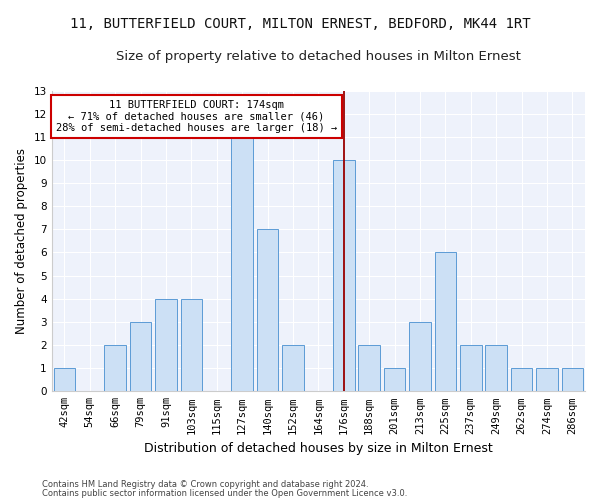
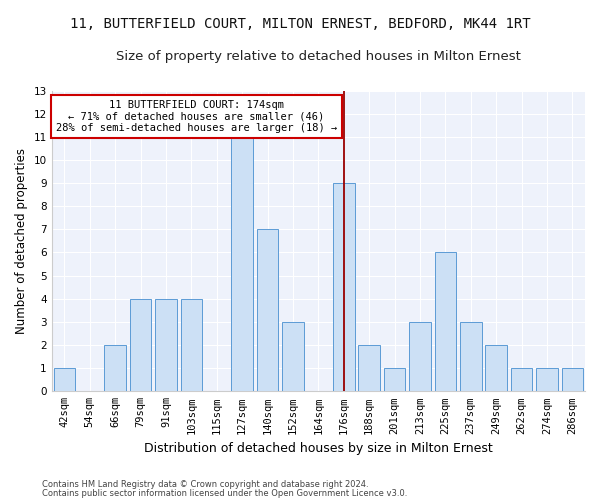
79sqm: 3 -> 4
152sqm: 2 -> 3
176sqm: 10 -> 9
237sqm: 2 -> 3
